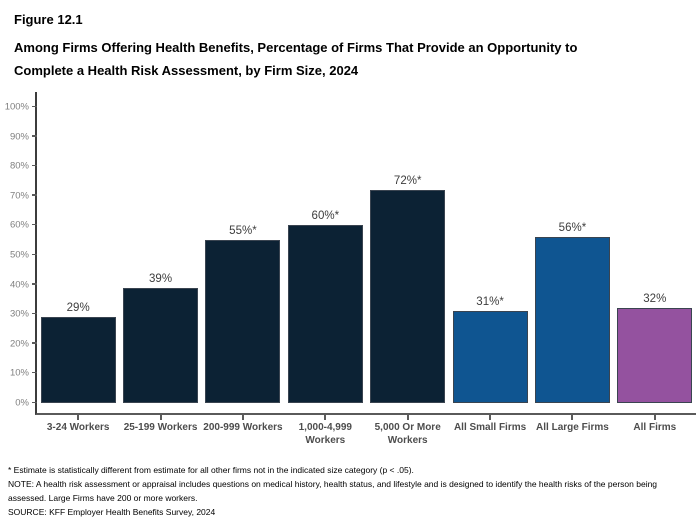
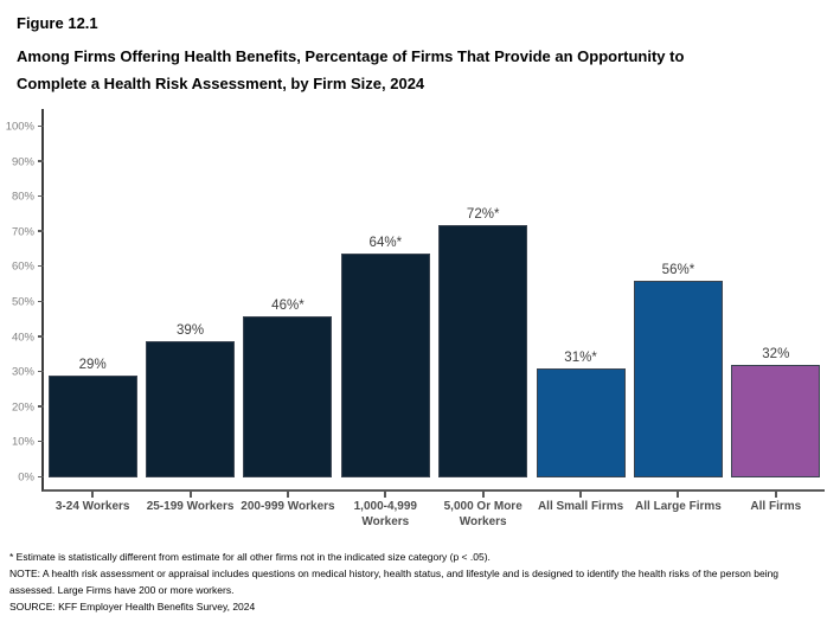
200-999 Workers: 55 -> 46
1,000-4,999 Workers: 60 -> 64
